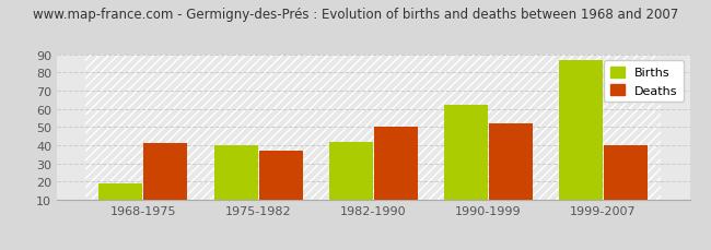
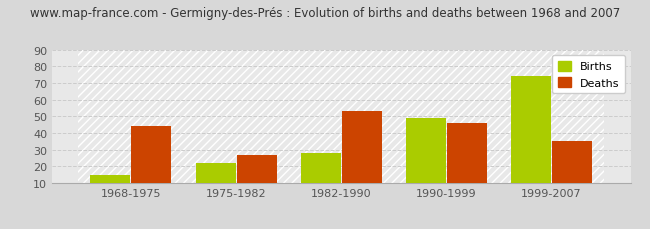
Births/1968-1975: 19 -> 15
Deaths/1968-1975: 41 -> 44
Births/1975-1982: 40 -> 22
Deaths/1975-1982: 37 -> 27
Births/1982-1990: 42 -> 28
Deaths/1982-1990: 50 -> 53
Births/1990-1999: 62 -> 49
Deaths/1990-1999: 52 -> 46
Births/1999-2007: 87 -> 74
Deaths/1999-2007: 40 -> 35
